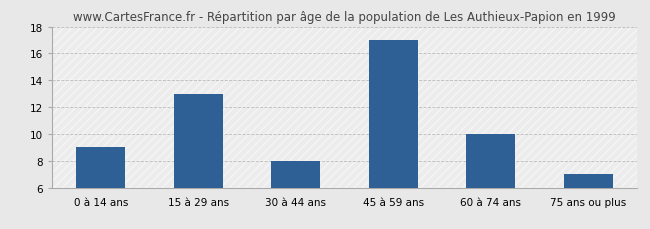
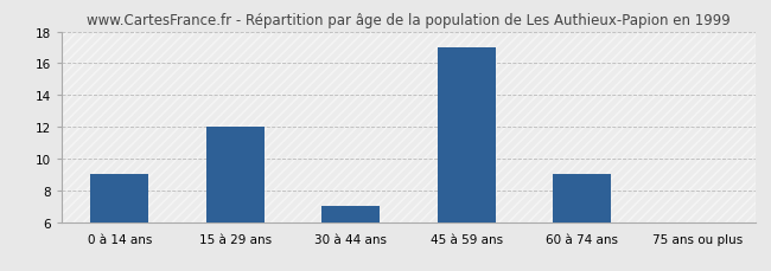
15 à 29 ans: 13 -> 12
30 à 44 ans: 8 -> 7
60 à 74 ans: 10 -> 9
75 ans ou plus: 7 -> 6
